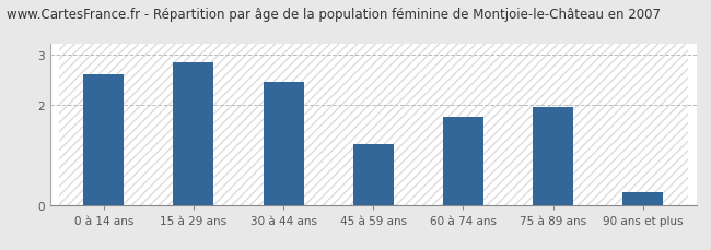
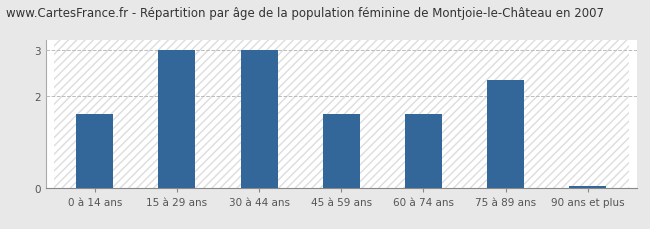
0 à 14 ans: 2.60 -> 1.60
15 à 29 ans: 2.85 -> 3.00
30 à 44 ans: 2.45 -> 3.00
45 à 59 ans: 1.20 -> 1.60
60 à 74 ans: 1.75 -> 1.60
75 à 89 ans: 1.95 -> 2.35
90 ans et plus: 0.25 -> 0.04
